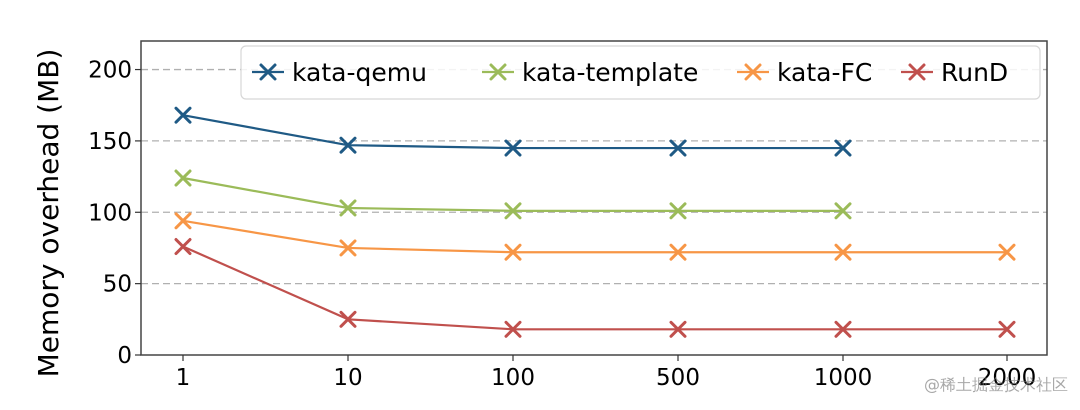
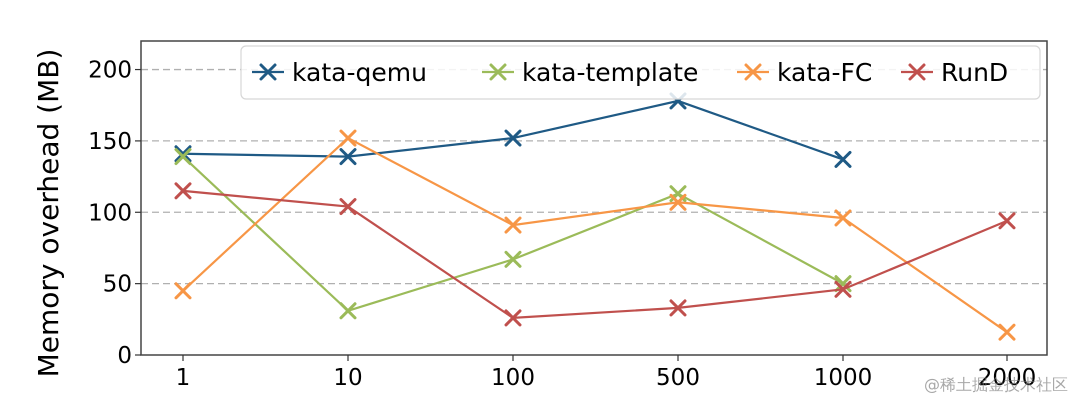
kata-qemu/1: 168 -> 141
kata-template/1: 124 -> 139
kata-FC/1: 94 -> 45
RunD/1: 76 -> 115
kata-qemu/10: 147 -> 139
kata-template/10: 103 -> 31
kata-FC/10: 75 -> 152
RunD/10: 25 -> 104
kata-qemu/100: 145 -> 152
kata-template/100: 101 -> 67
kata-FC/100: 72 -> 91
RunD/100: 18 -> 26
kata-qemu/500: 145 -> 178
kata-template/500: 101 -> 113
kata-FC/500: 72 -> 107
RunD/500: 18 -> 33
kata-qemu/1000: 145 -> 137
kata-template/1000: 101 -> 50
kata-FC/1000: 72 -> 96
RunD/1000: 18 -> 46
kata-FC/2000: 72 -> 16
RunD/2000: 18 -> 94
